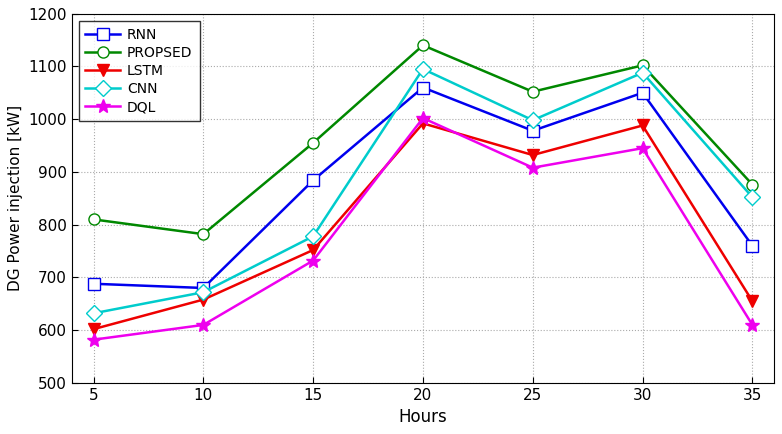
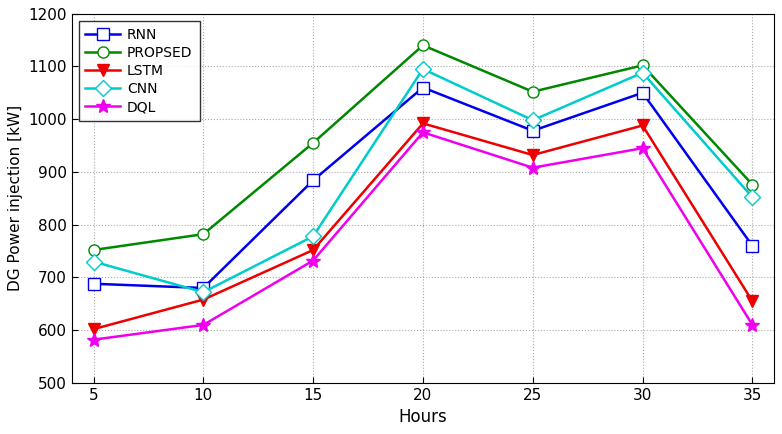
PROPSED/5: 810 -> 752
CNN/5: 632 -> 730
DQL/20: 1002 -> 975
